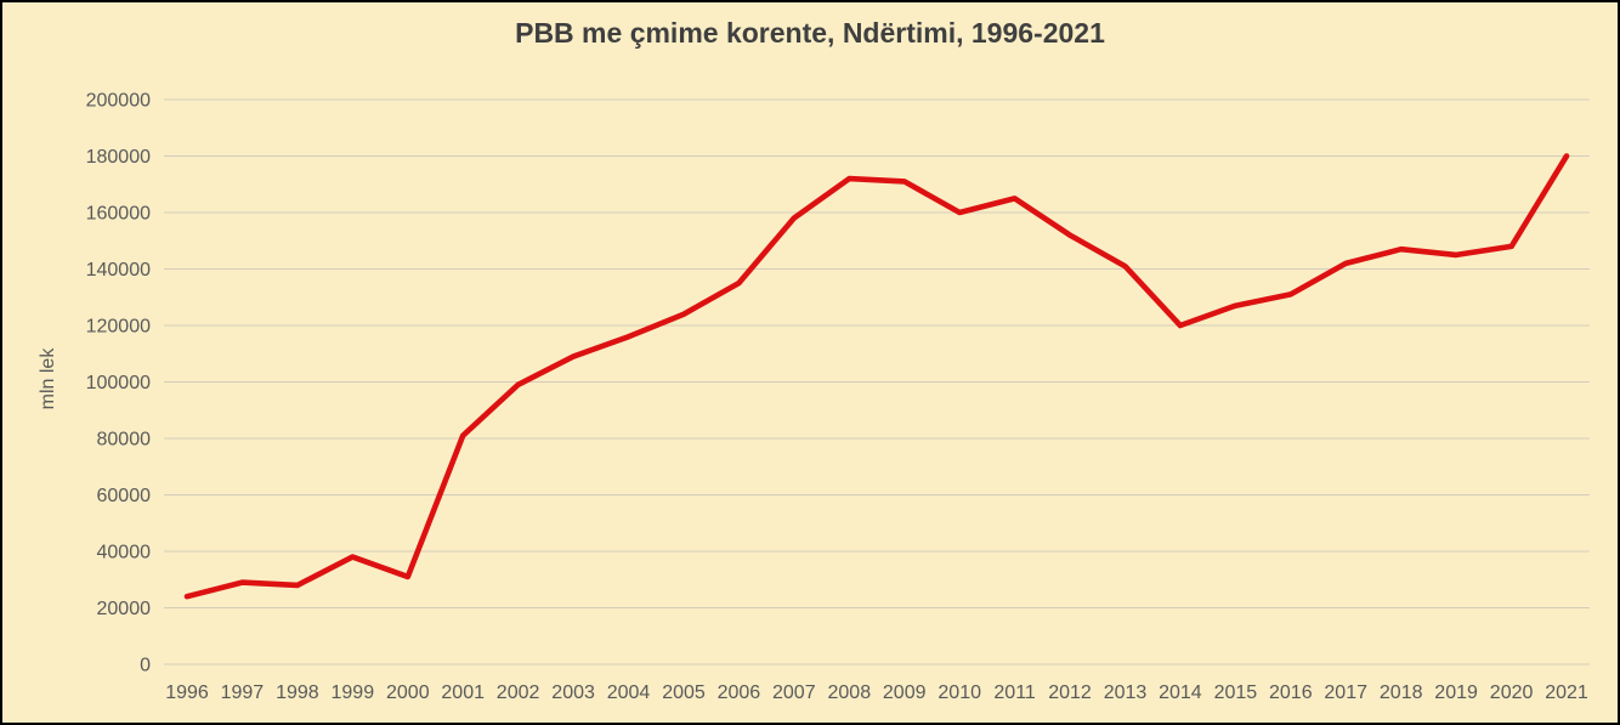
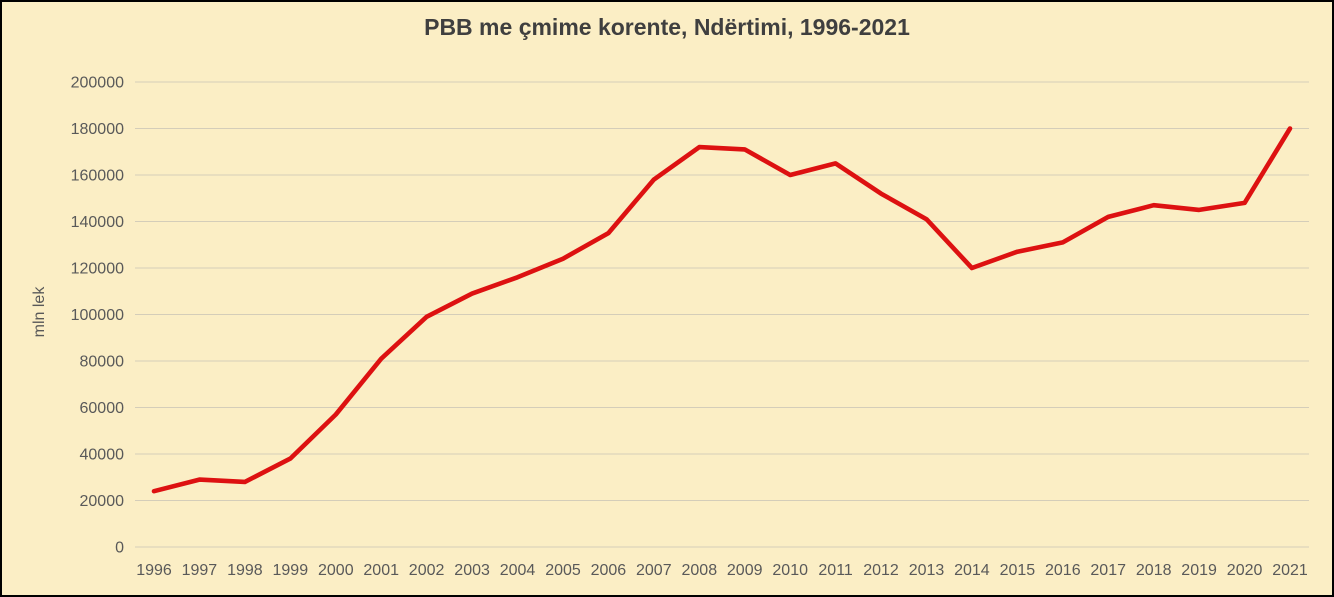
2000: 31000 -> 57000
